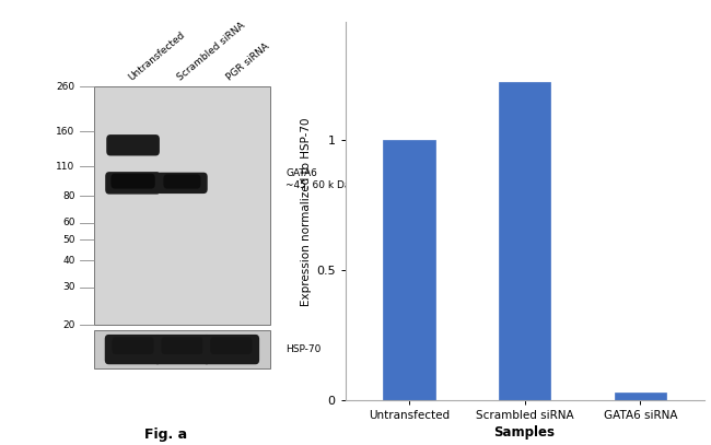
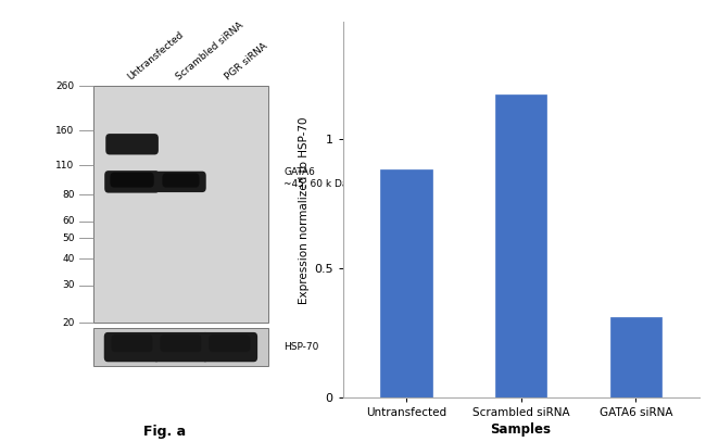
Untransfected: 1.00 -> 0.88
Scrambled siRNA: 1.22 -> 1.17
GATA6 siRNA: 0.03 -> 0.31
